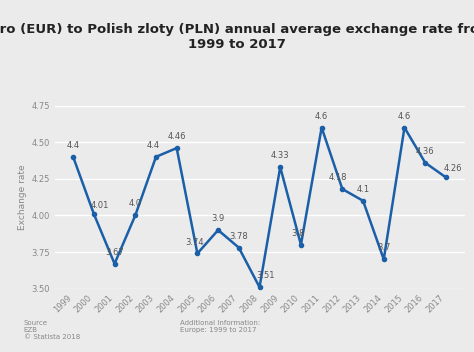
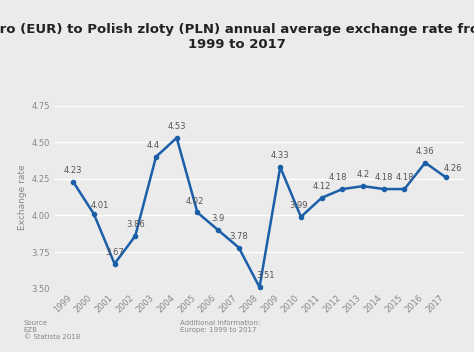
1999: 4.4 -> 4.23
2002: 4.0 -> 3.86
2004: 4.46 -> 4.53
2005: 3.74 -> 4.02
2010: 3.8 -> 3.99
2011: 4.6 -> 4.12
2013: 4.1 -> 4.2
2014: 3.7 -> 4.18
2015: 4.6 -> 4.18
